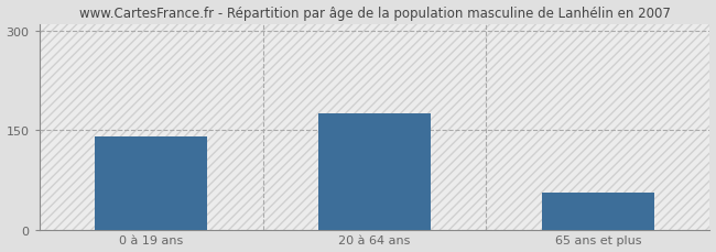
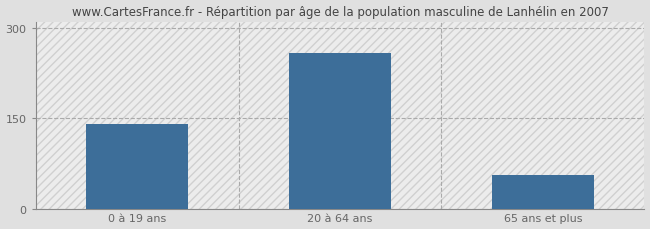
20 à 64 ans: 175 -> 258
